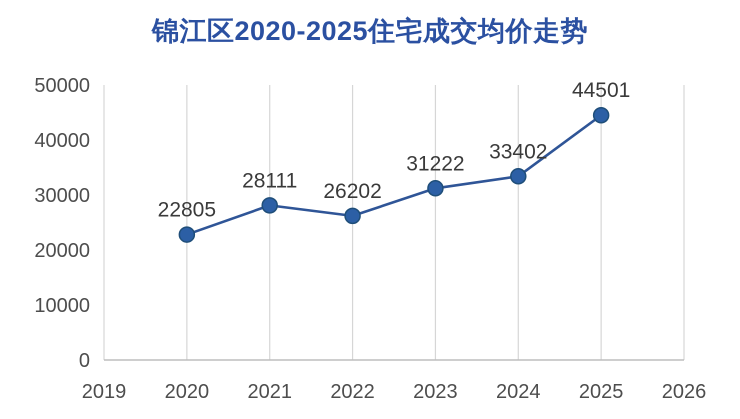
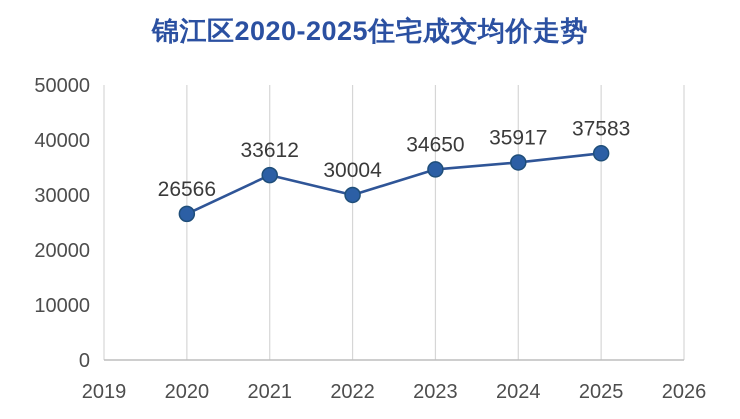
2020: 22805 -> 26566
2021: 28111 -> 33612
2022: 26202 -> 30004
2023: 31222 -> 34650
2024: 33402 -> 35917
2025: 44501 -> 37583
